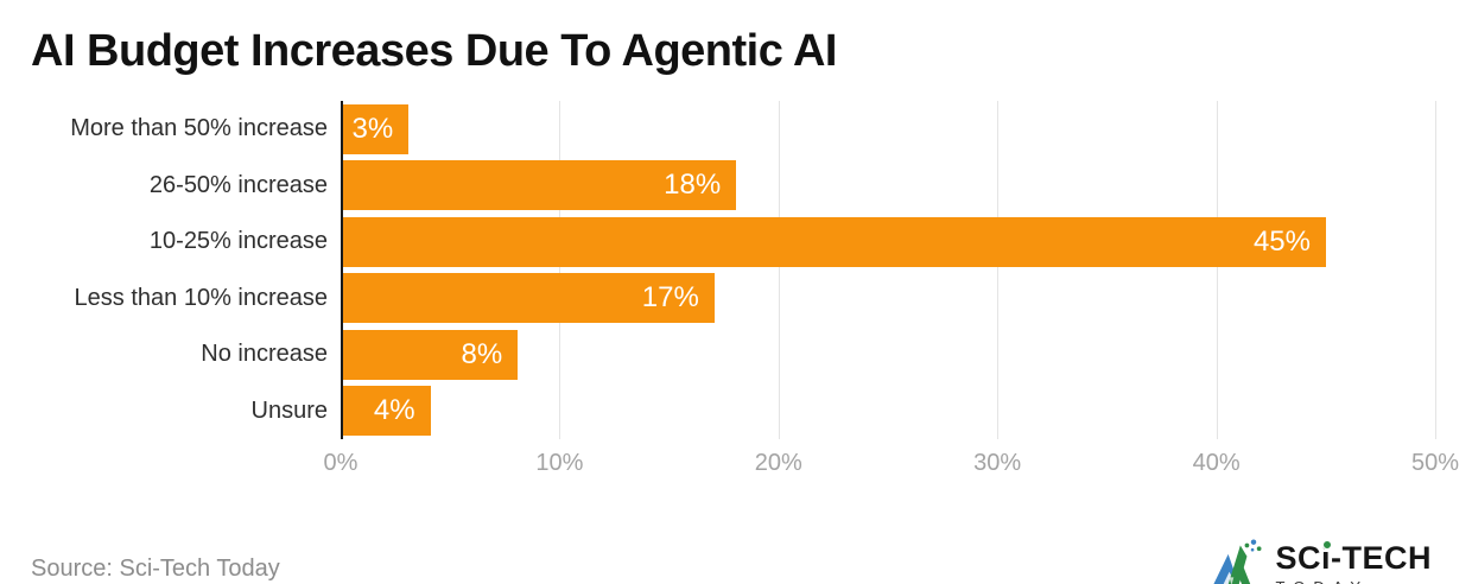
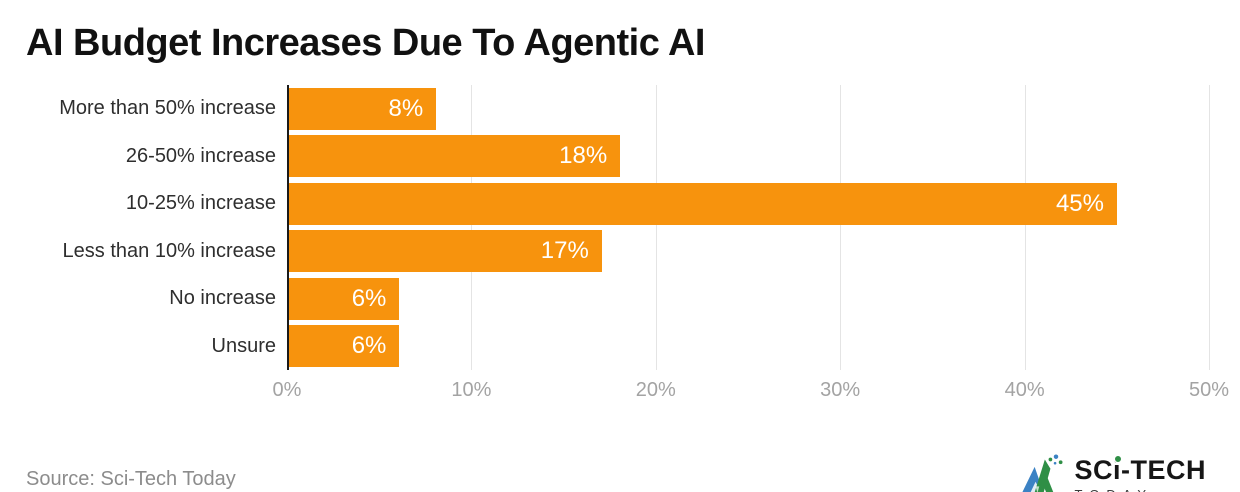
More than 50% increase: 3% -> 8%
No increase: 8% -> 6%
Unsure: 4% -> 6%
